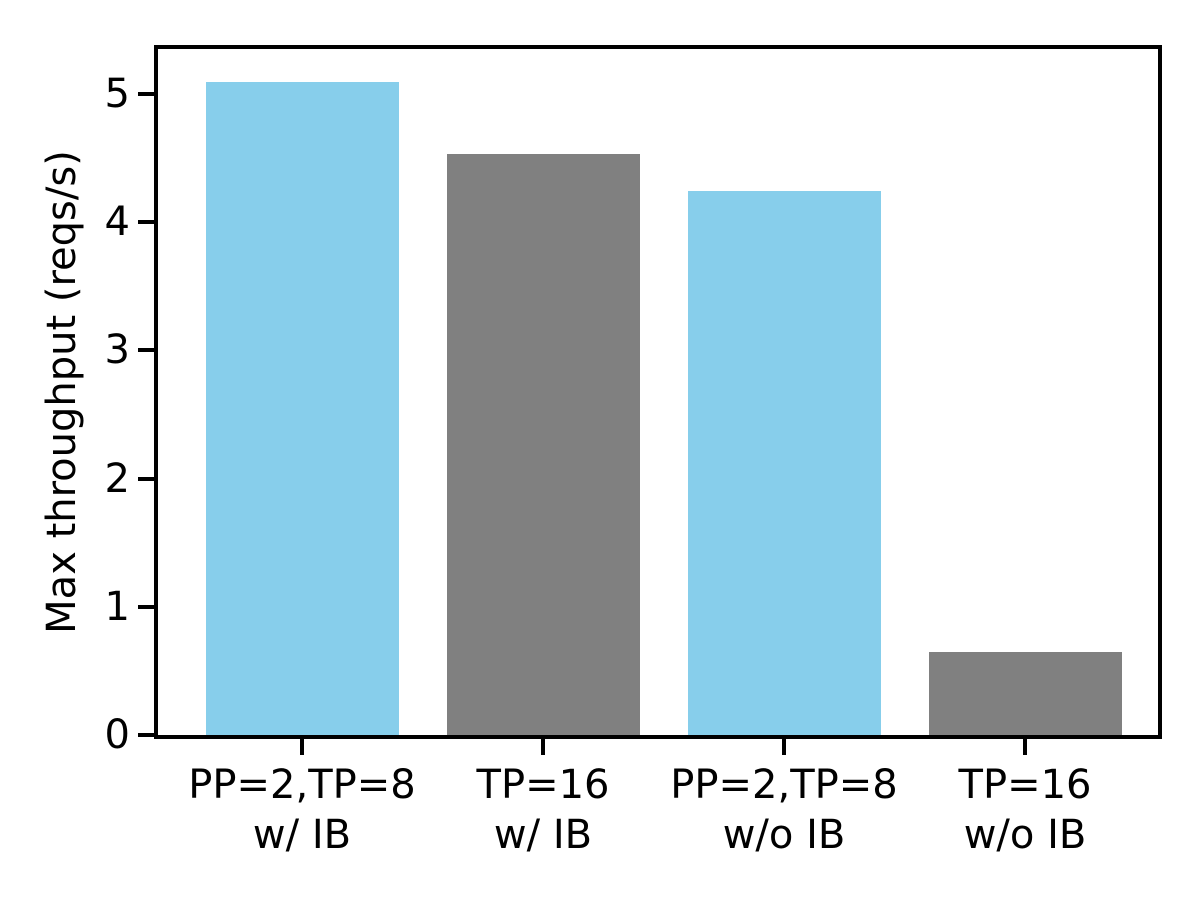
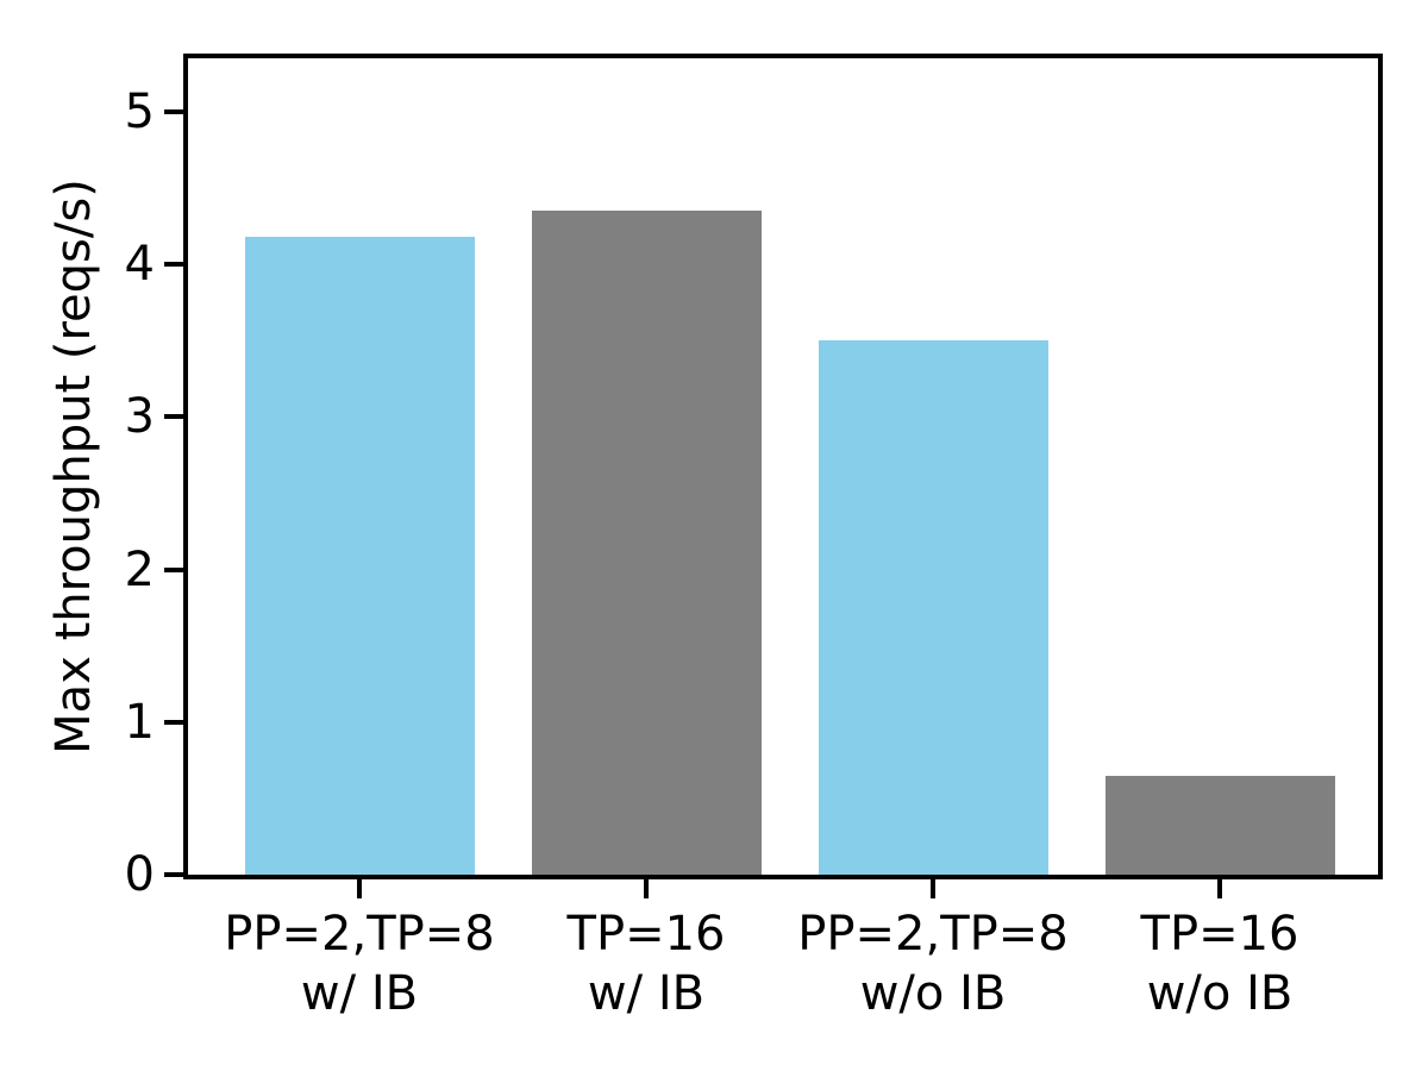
PP=2,TP=8 w/ IB: 5.09 -> 4.18
TP=16 w/ IB: 4.53 -> 4.35
PP=2,TP=8 w/o IB: 4.24 -> 3.50
